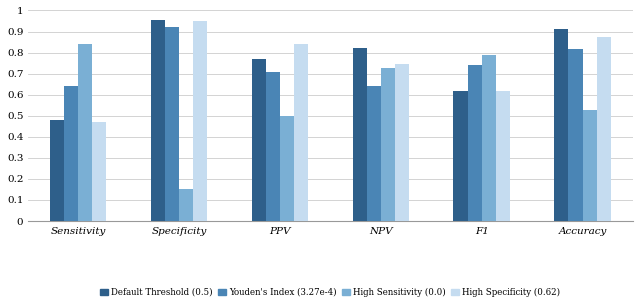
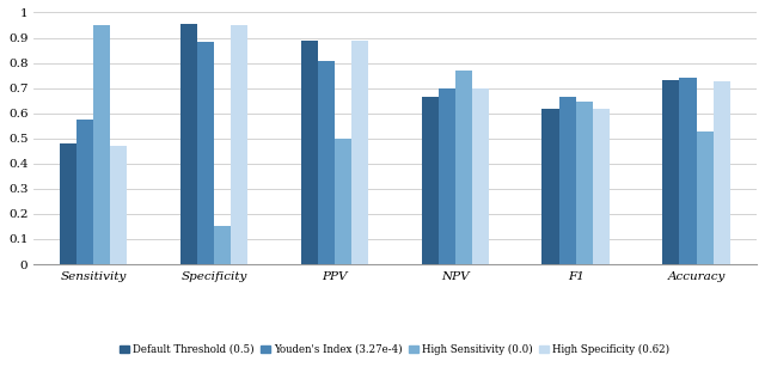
Youden's Index (3.27e-4)/Sensitivity: 0.640 -> 0.573
High Sensitivity (0.0)/Sensitivity: 0.840 -> 0.952
Youden's Index (3.27e-4)/Specificity: 0.920 -> 0.882
Default Threshold (0.5)/PPV: 0.770 -> 0.889
Youden's Index (3.27e-4)/PPV: 0.710 -> 0.806
High Specificity (0.62)/PPV: 0.840 -> 0.889
Default Threshold (0.5)/NPV: 0.820 -> 0.665
Youden's Index (3.27e-4)/NPV: 0.640 -> 0.699
High Sensitivity (0.0)/NPV: 0.725 -> 0.769
High Specificity (0.62)/NPV: 0.745 -> 0.699
Youden's Index (3.27e-4)/F1: 0.740 -> 0.664
High Sensitivity (0.0)/F1: 0.790 -> 0.648
Default Threshold (0.5)/Accuracy: 0.910 -> 0.731
Youden's Index (3.27e-4)/Accuracy: 0.815 -> 0.739
High Specificity (0.62)/Accuracy: 0.875 -> 0.729
